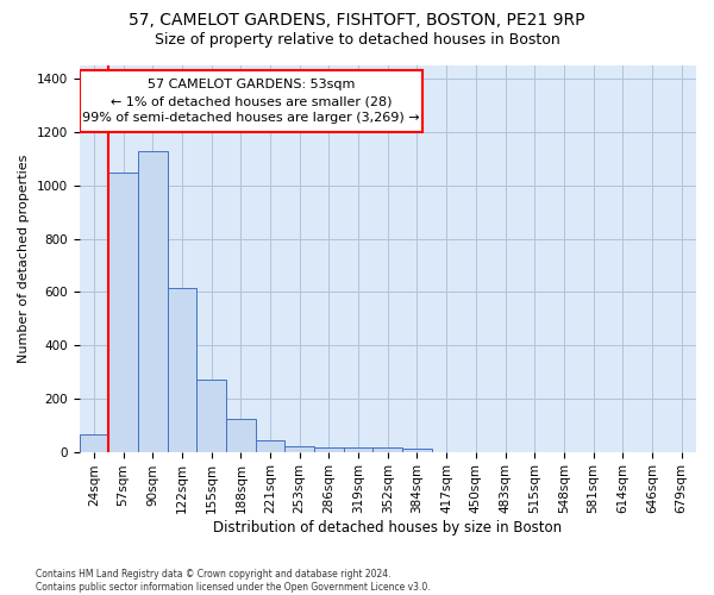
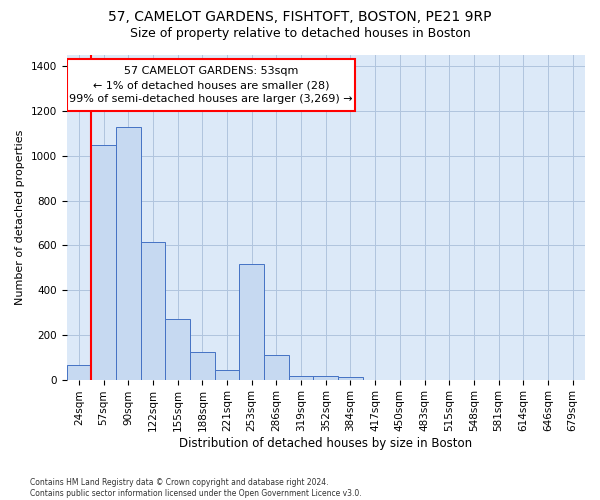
253sqm: 20 -> 515
286sqm: 15 -> 110
